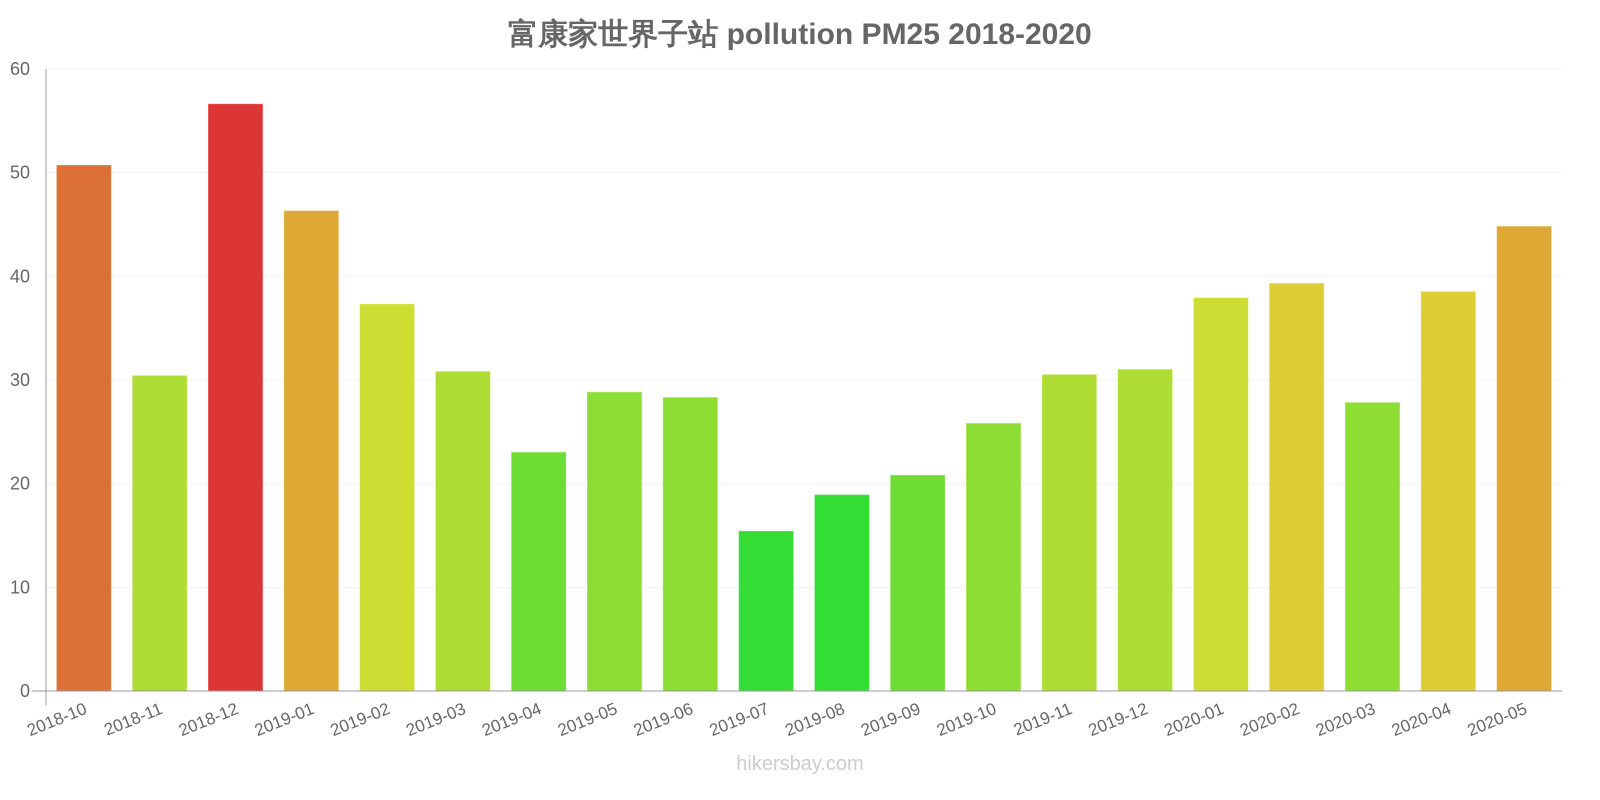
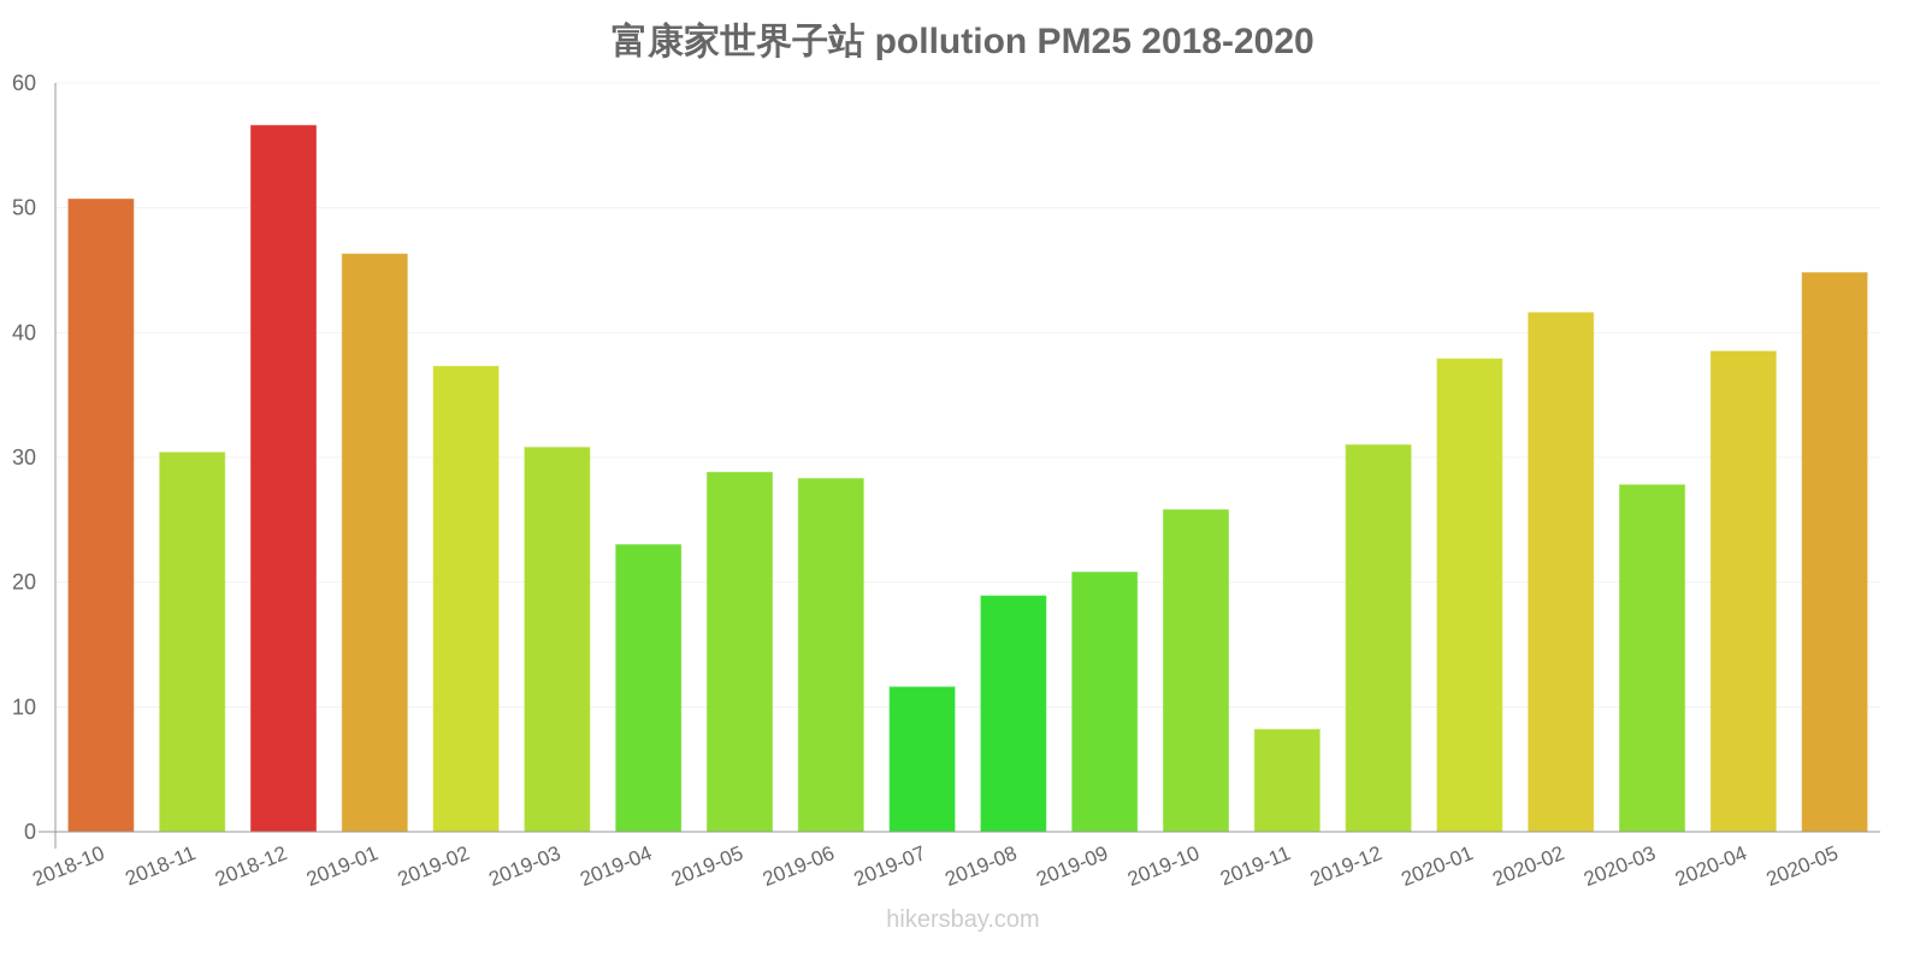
2019-07: 15.4 -> 11.6
2019-11: 30.5 -> 8.2
2020-02: 39.3 -> 41.6
